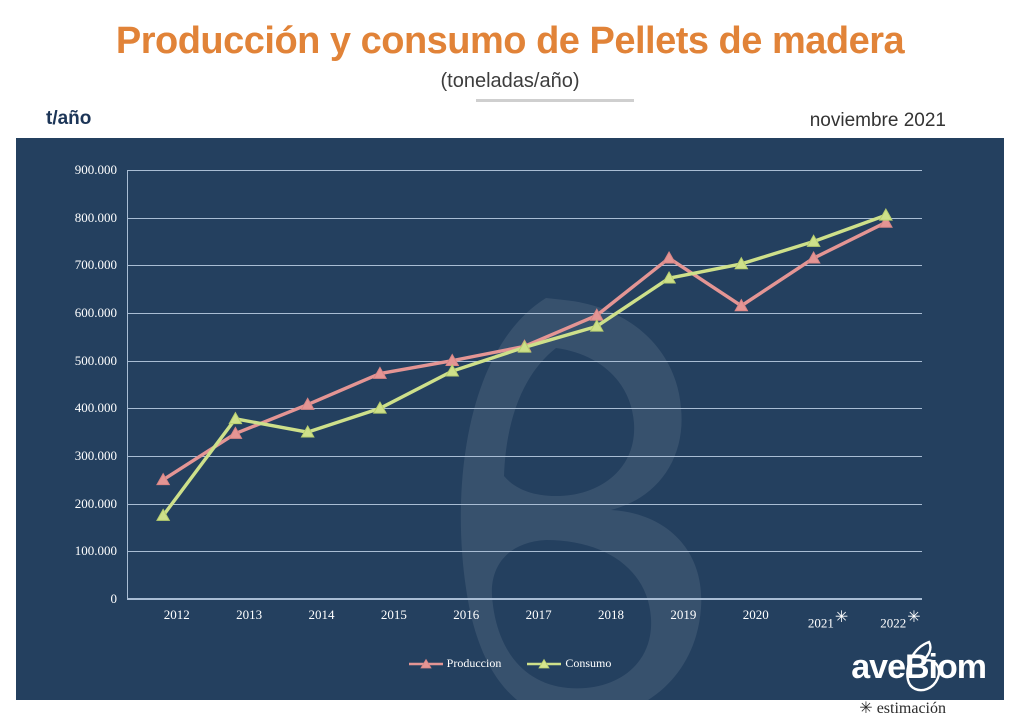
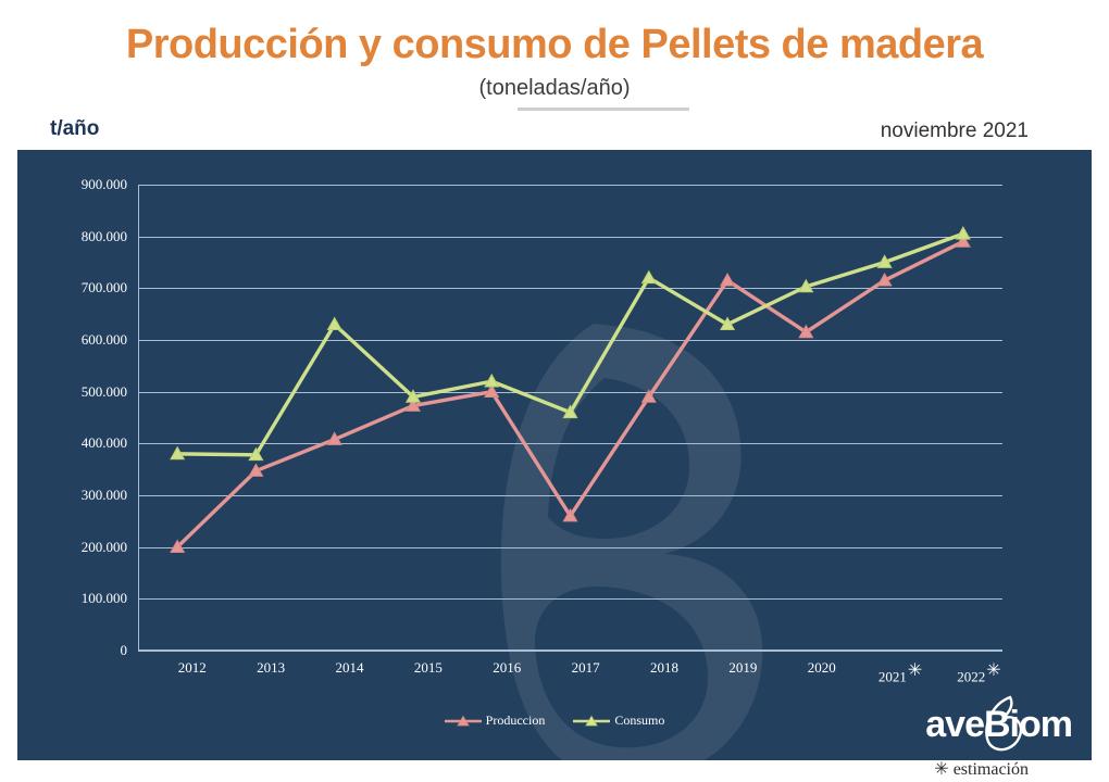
Produccion/2012: 250000 -> 200000
Consumo/2012: 180000 -> 380000
Consumo/2014: 350000 -> 630000
Consumo/2015: 400000 -> 490000
Consumo/2016: 480000 -> 520000
Produccion/2017: 530000 -> 260000
Consumo/2017: 530000 -> 460000
Produccion/2018: 600000 -> 490000
Consumo/2018: 570000 -> 720000
Consumo/2019: 670000 -> 630000
